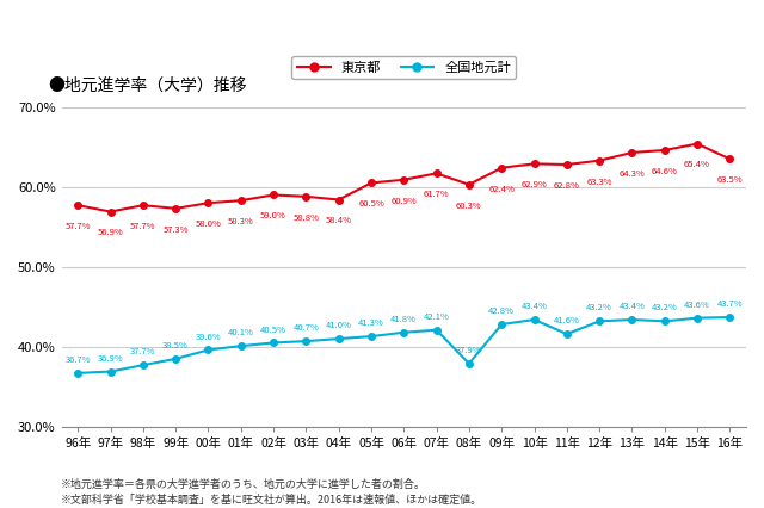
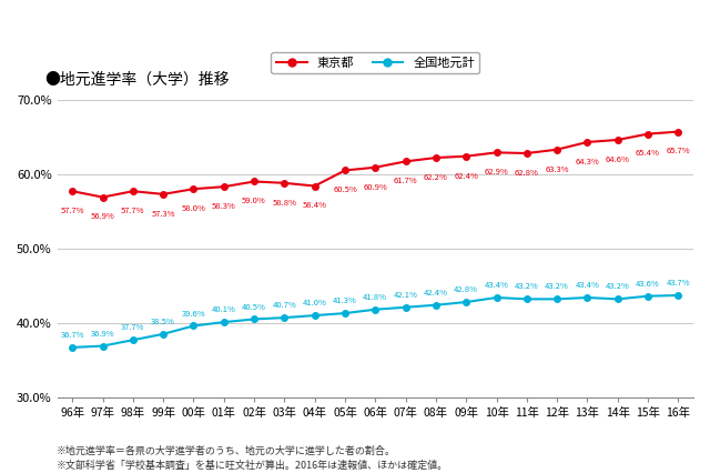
東京都/08年: 60.3% -> 62.2%
全国地元計/08年: 37.9% -> 42.4%
全国地元計/11年: 41.6% -> 43.2%
東京都/16年: 63.5% -> 65.7%
